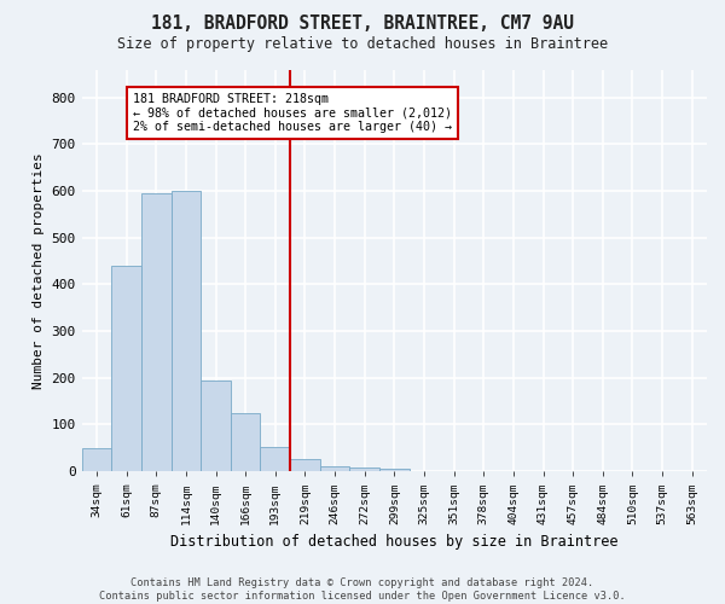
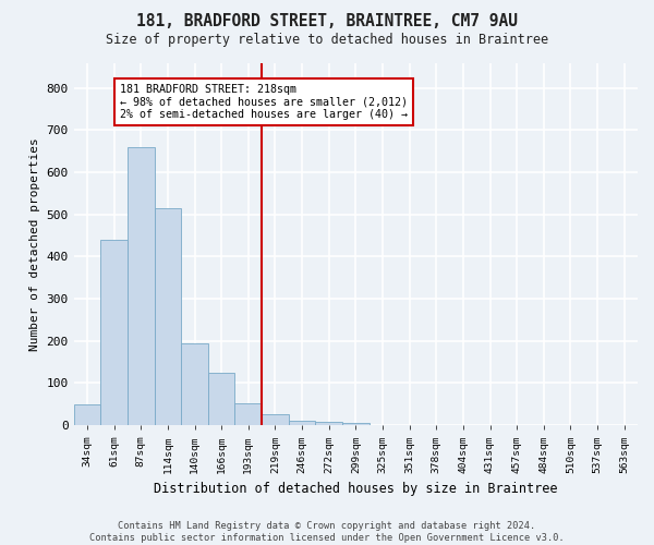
87sqm: 595 -> 660
114sqm: 600 -> 515
